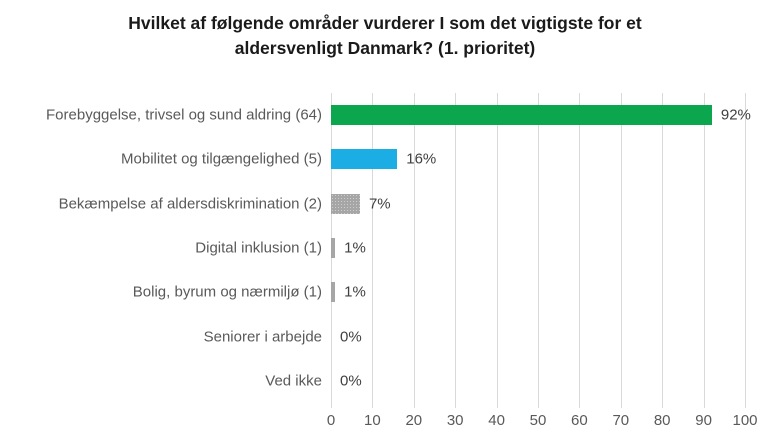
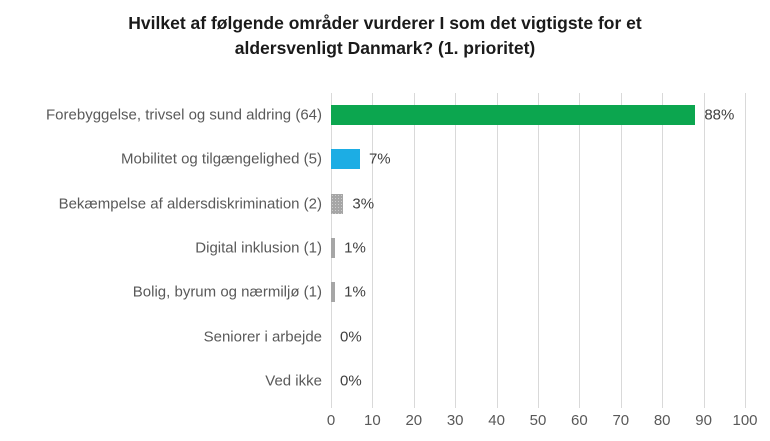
Forebyggelse, trivsel og sund aldring (64): 92% -> 88%
Mobilitet og tilgængelighed (5): 16% -> 7%
Bekæmpelse af aldersdiskrimination (2): 7% -> 3%
